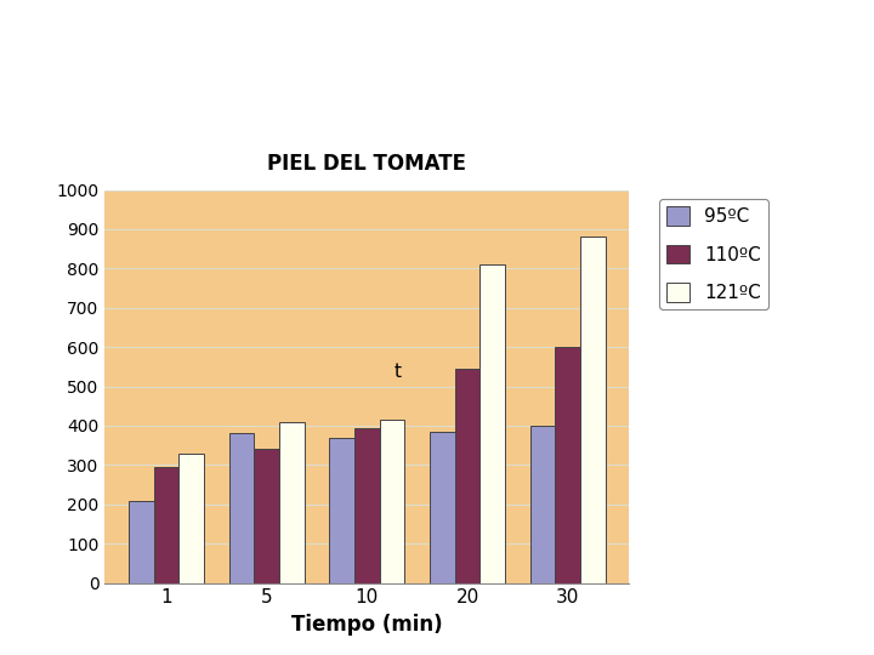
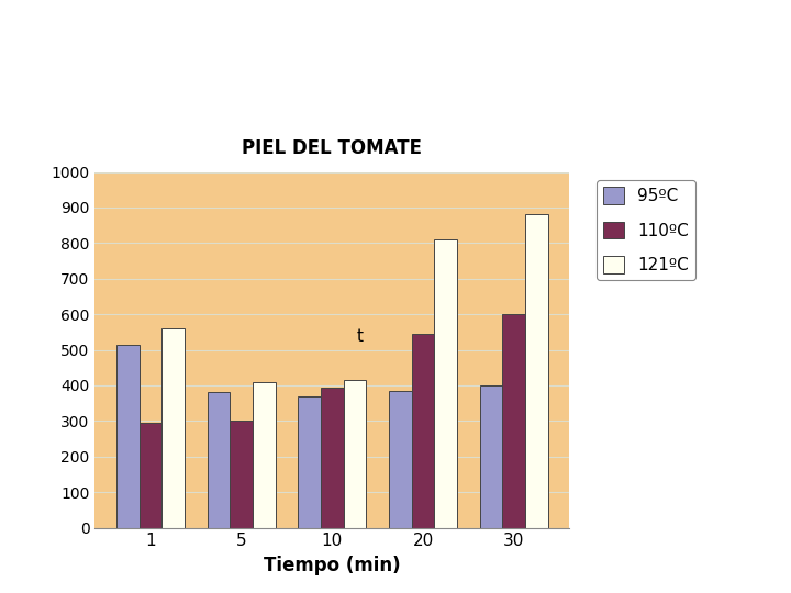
95ºC/1: 210 -> 515
121ºC/1: 330 -> 560
110ºC/5: 340 -> 300
